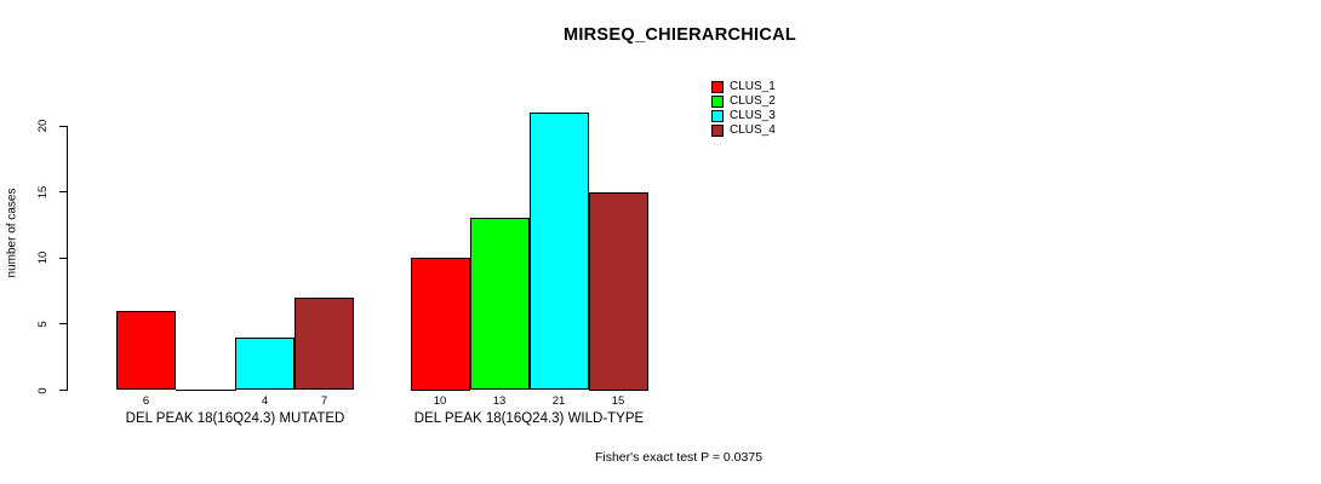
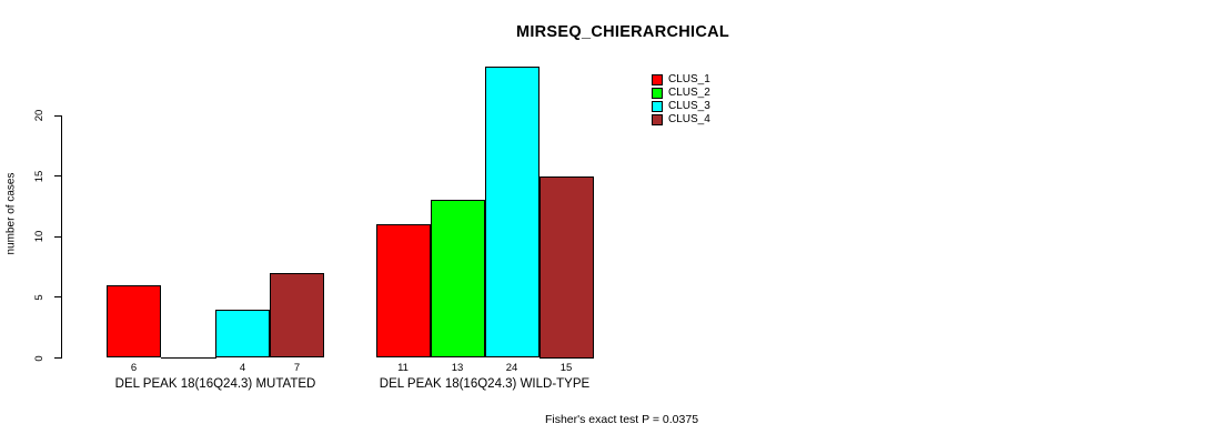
CLUS_1/DEL PEAK 18(16Q24.3) WILD-TYPE: 10 -> 11
CLUS_3/DEL PEAK 18(16Q24.3) WILD-TYPE: 21 -> 24
